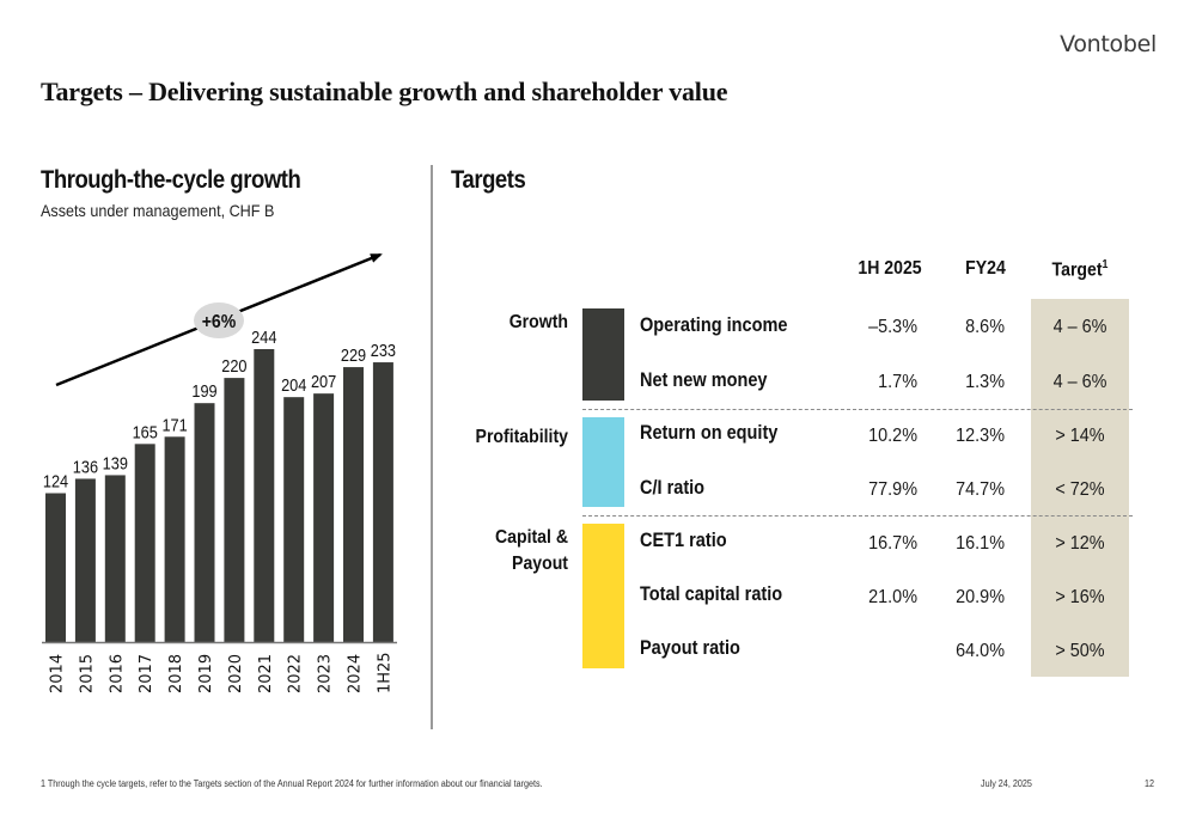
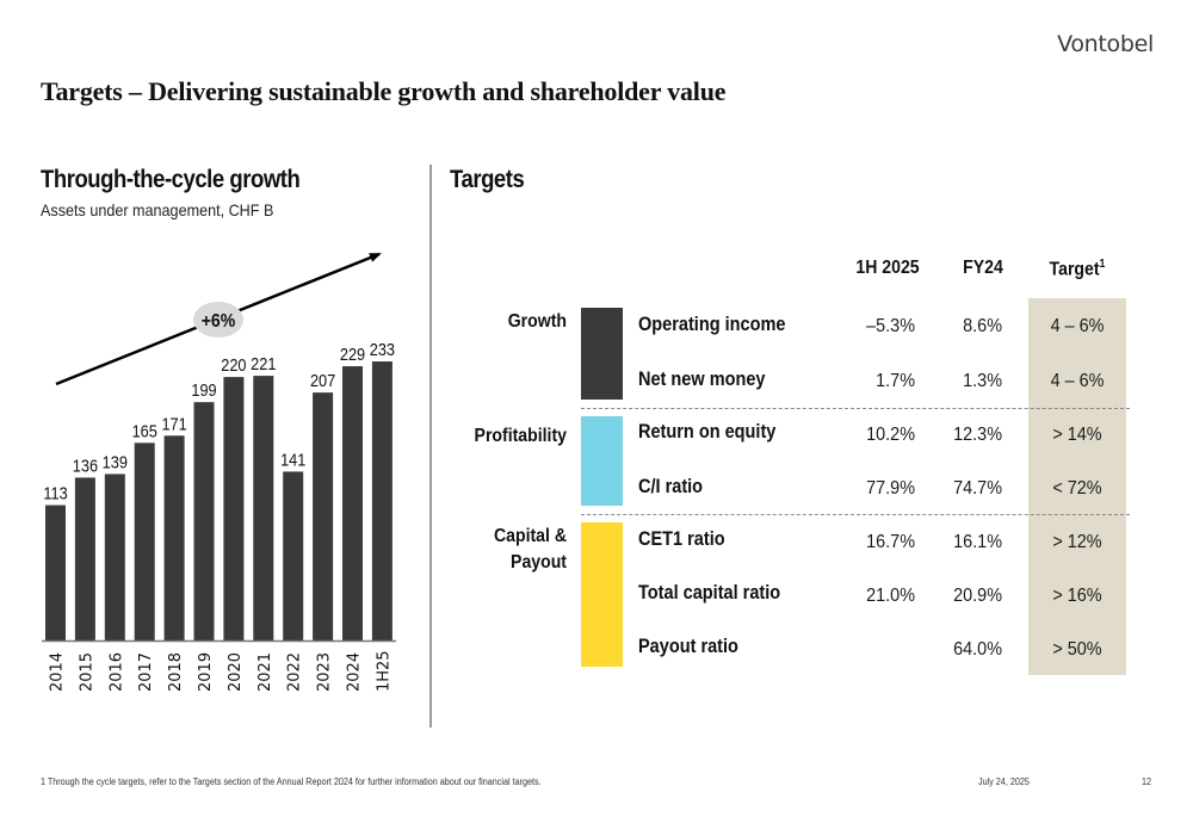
2014: 124 -> 113
2021: 244 -> 221
2022: 204 -> 141
